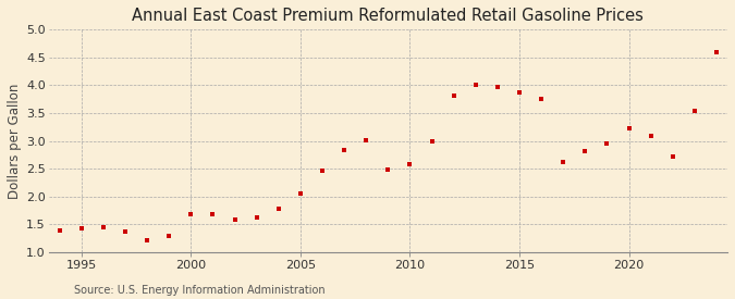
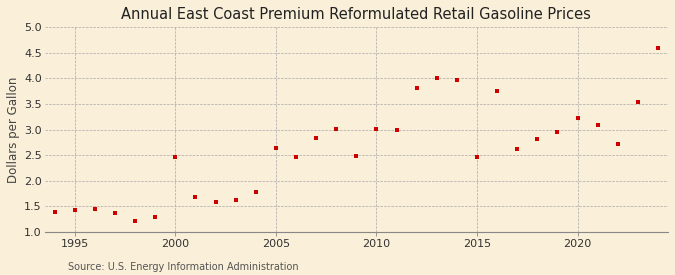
2000: 1.69 -> 2.46
2005: 2.06 -> 2.64
2010: 2.58 -> 3.02
2015: 3.87 -> 2.46
